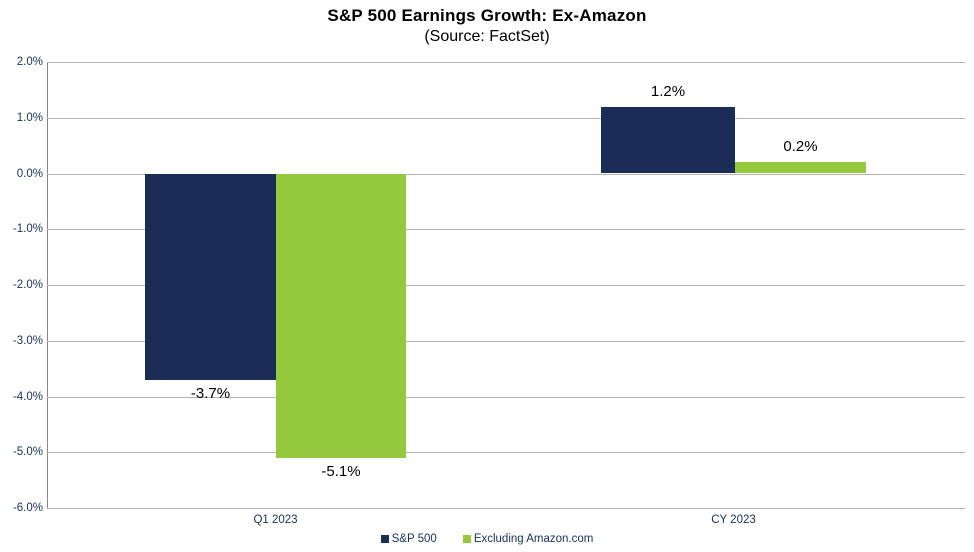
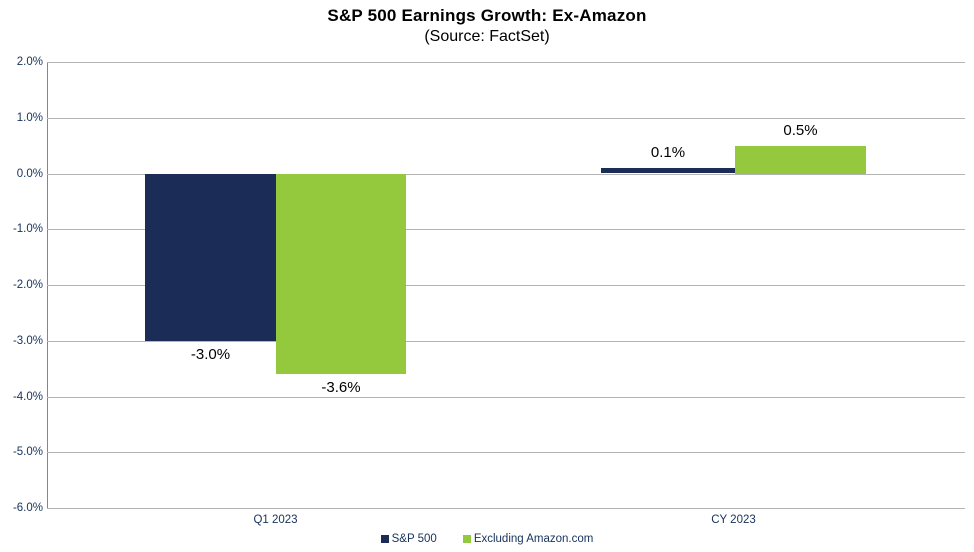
S&P 500/Q1 2023: -3.7% -> -3.0%
Excluding Amazon.com/Q1 2023: -5.1% -> -3.6%
S&P 500/CY 2023: 1.2% -> 0.1%
Excluding Amazon.com/CY 2023: 0.2% -> 0.5%
